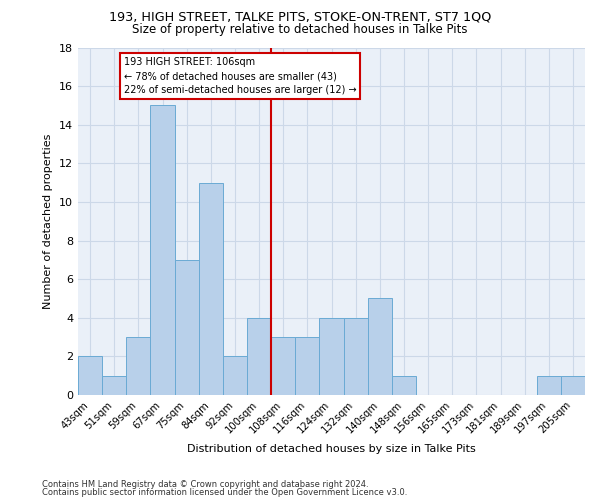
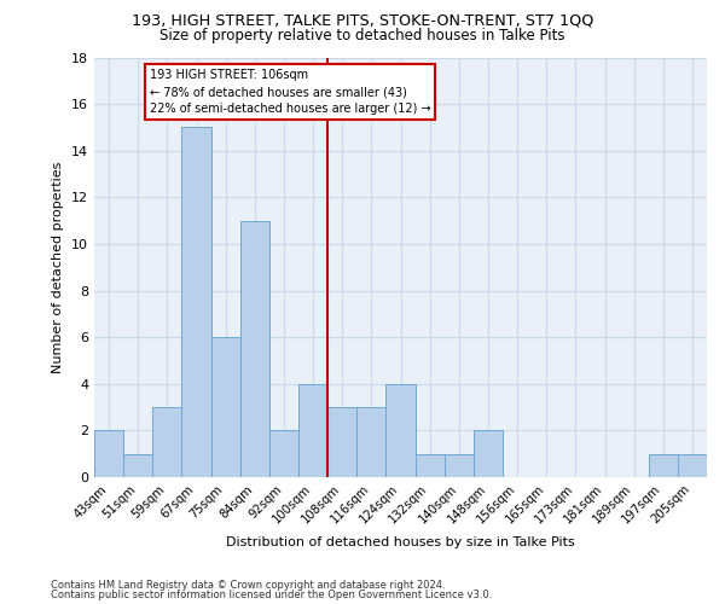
75sqm: 7 -> 6
132sqm: 4 -> 1
140sqm: 5 -> 1
148sqm: 1 -> 2
